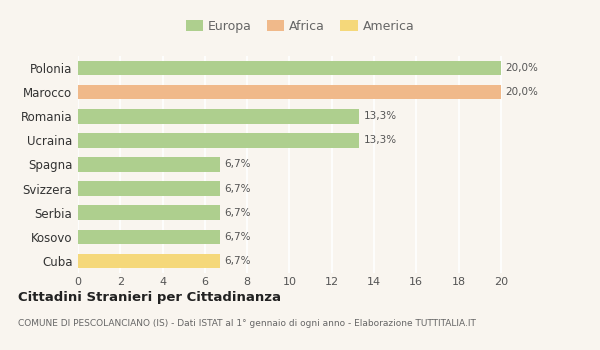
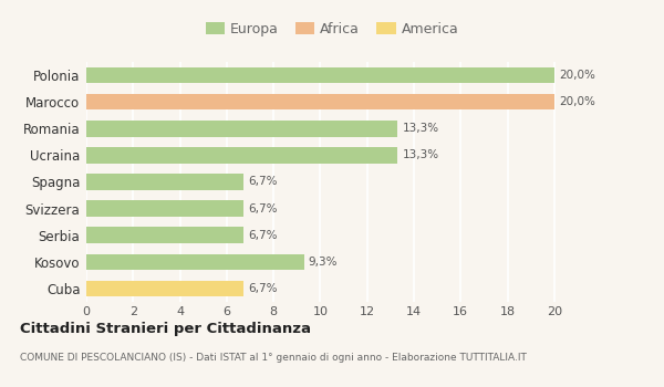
Kosovo: 6,7% -> 9,3%
